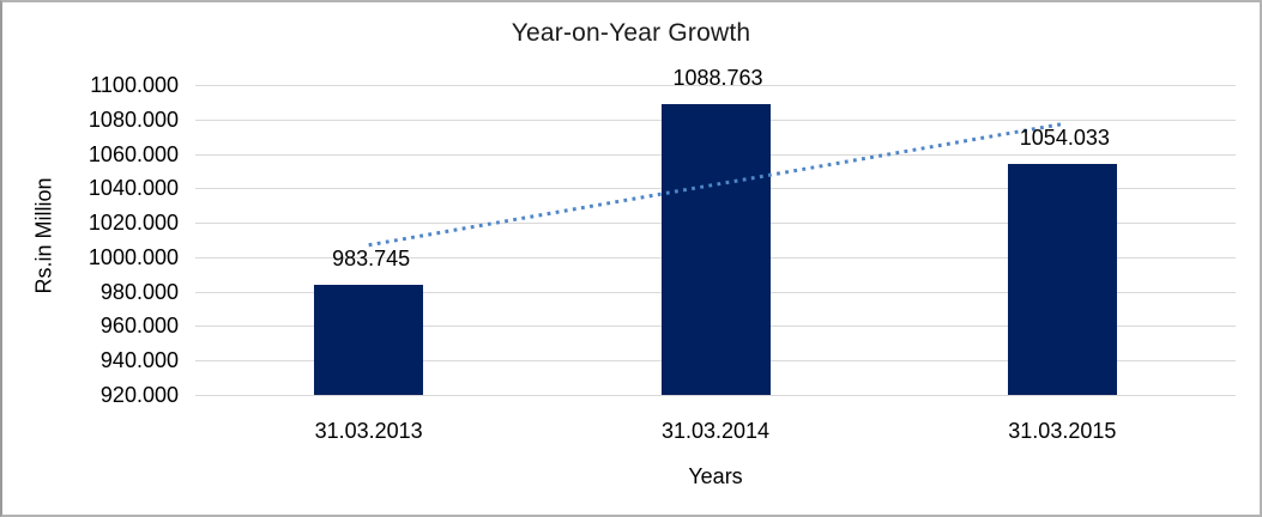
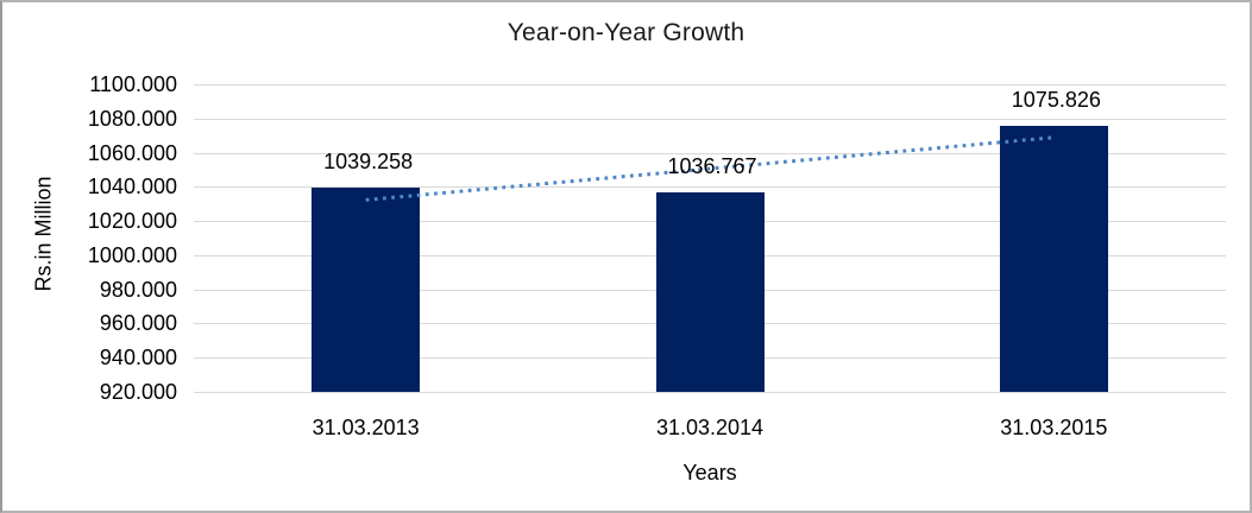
31.03.2013: 983.745 -> 1039.258
31.03.2014: 1088.763 -> 1036.767
31.03.2015: 1054.033 -> 1075.826
